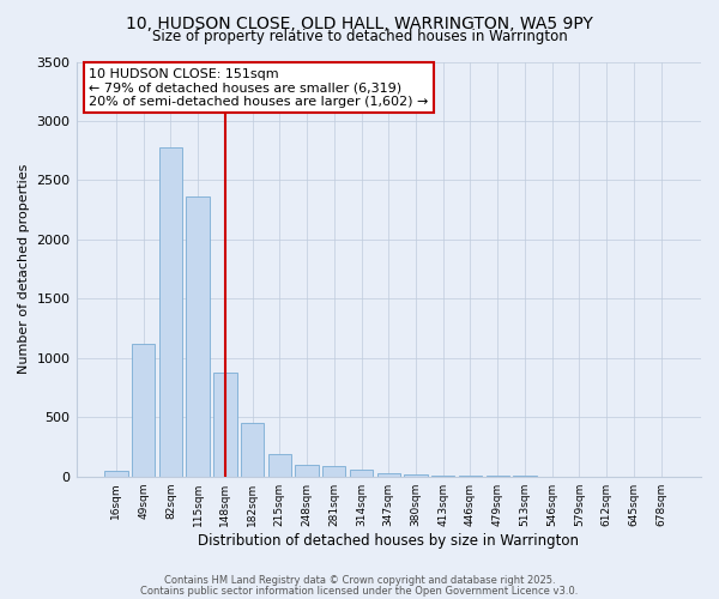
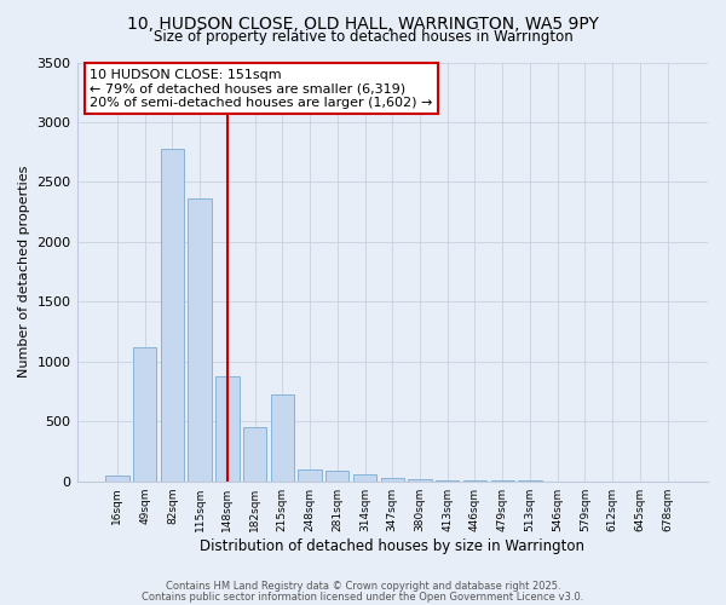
215sqm: 180 -> 720
